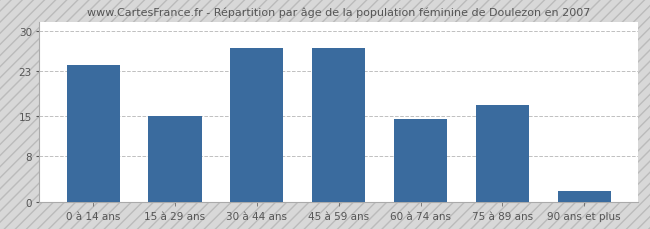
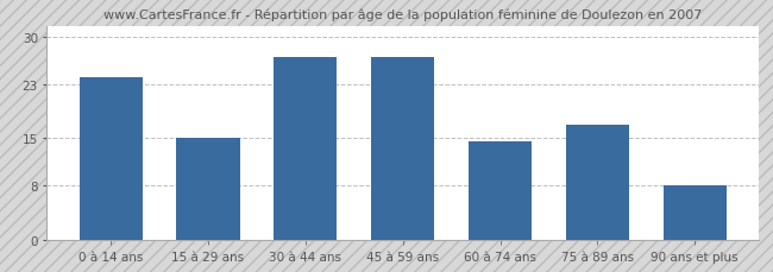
90 ans et plus: 2.0 -> 8.0
